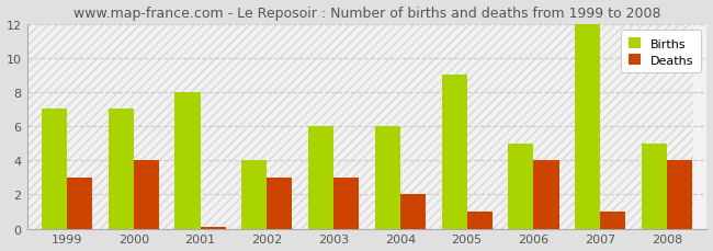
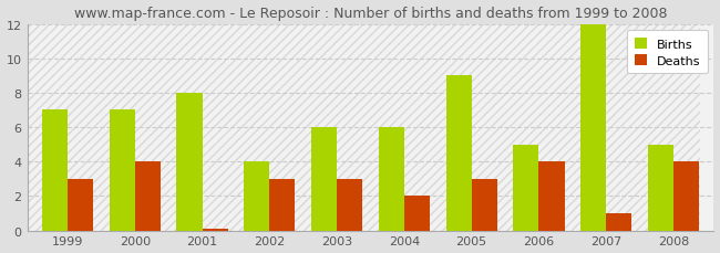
Deaths/2005: 1.0 -> 3.0
